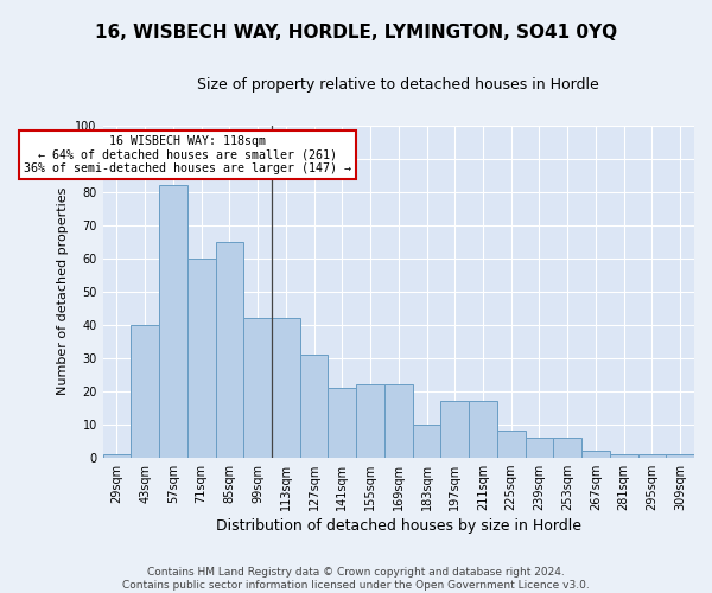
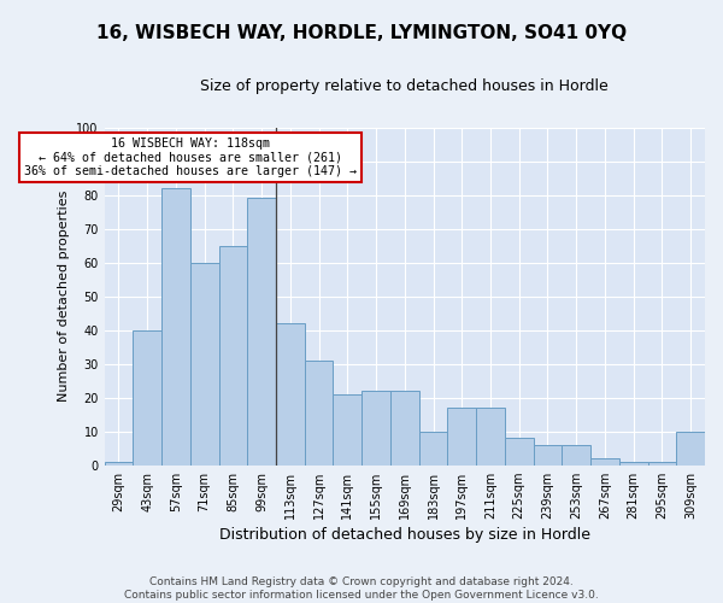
99sqm: 42 -> 79
309sqm: 1 -> 10
